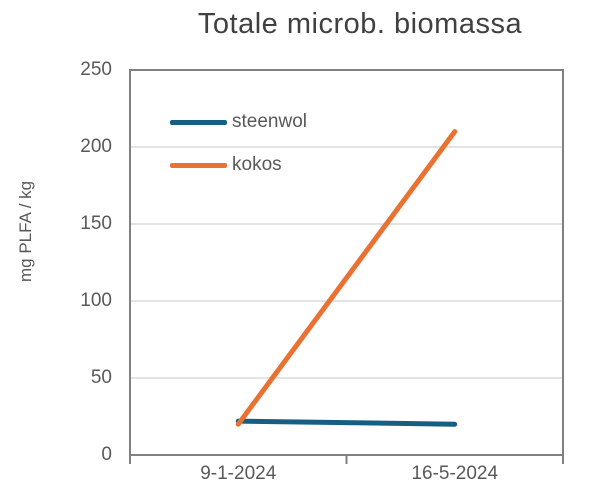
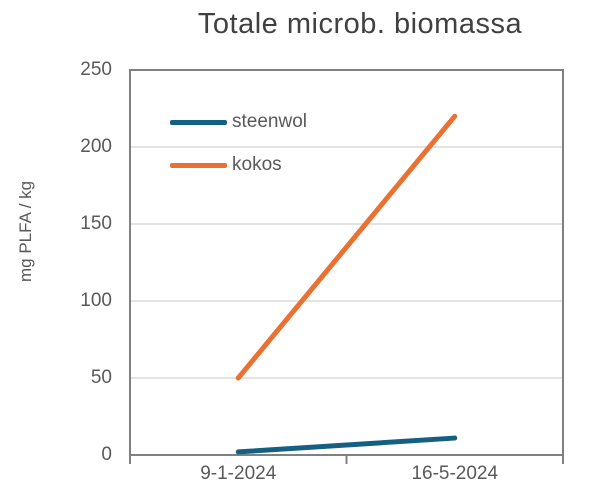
steenwol/9-1-2024: 22 -> 2
kokos/9-1-2024: 20 -> 50
steenwol/16-5-2024: 20 -> 11
kokos/16-5-2024: 210 -> 220
